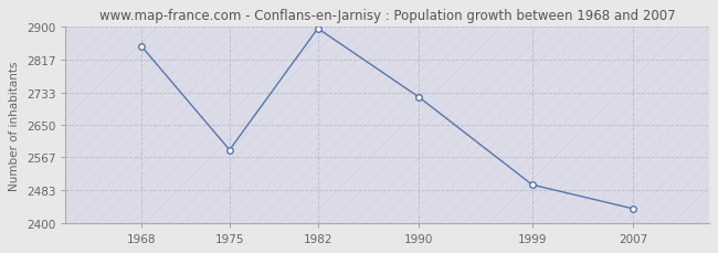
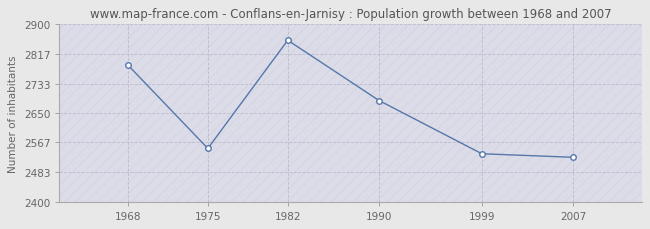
1968: 2851 -> 2785
1975: 2586 -> 2550
1982: 2896 -> 2855
1990: 2721 -> 2685
1999: 2497 -> 2535
2007: 2436 -> 2525
